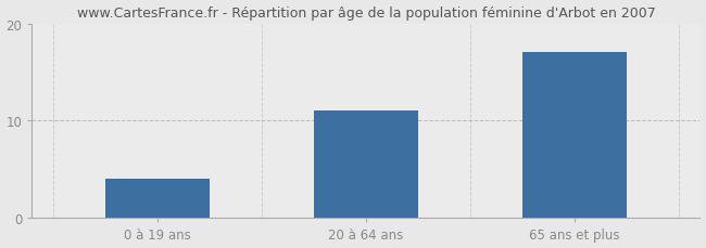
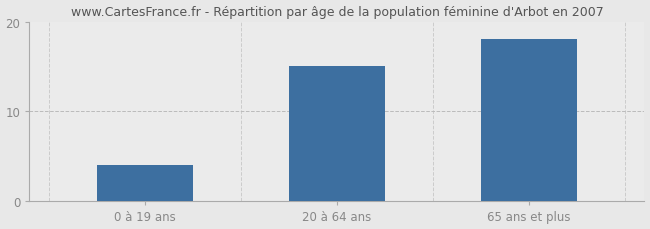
20 à 64 ans: 11 -> 15
65 ans et plus: 17 -> 18
